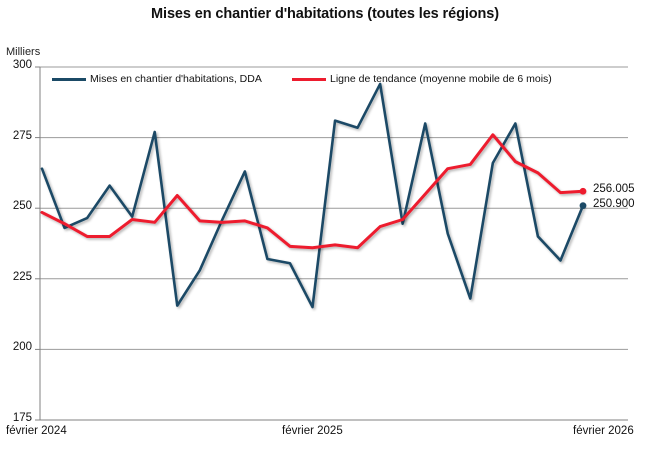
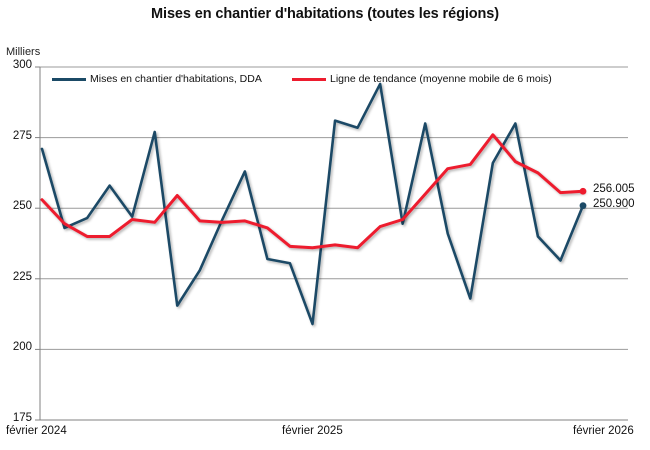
Mises en chantier d'habitations, DDA/février 2024: 264 -> 271
Ligne de tendance (moyenne mobile de 6 mois)/février 2024: 248 -> 253
Mises en chantier d'habitations, DDA/février 2025: 215 -> 209
